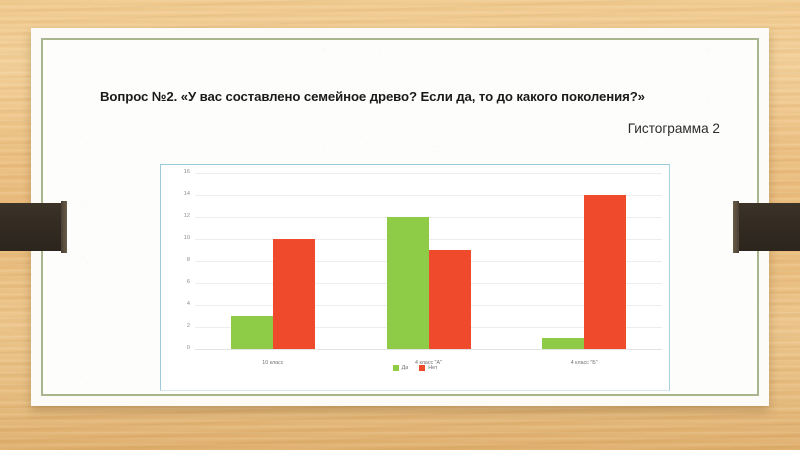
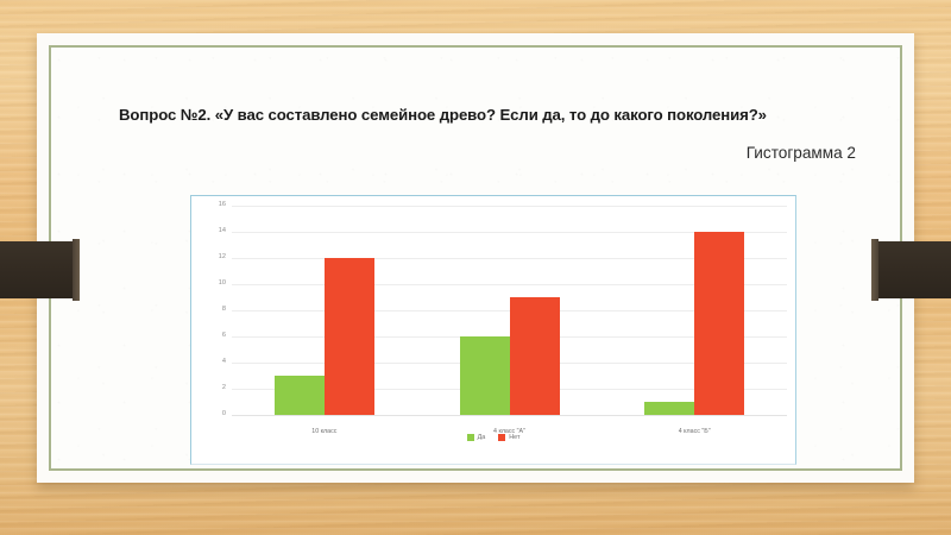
Нет/10 класс: 10 -> 12
Да/4 класс "А": 12 -> 6
